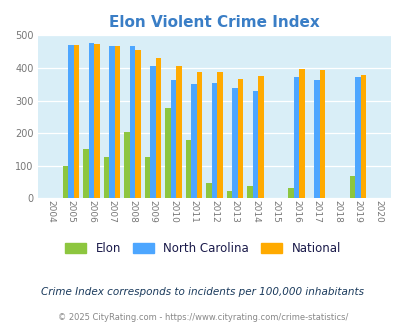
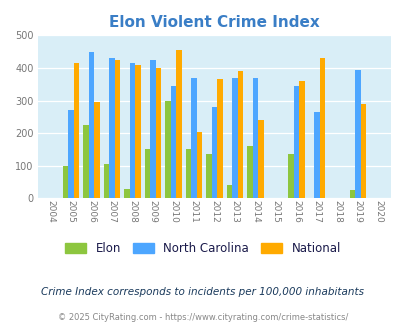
North Carolina/2005: 469 -> 270
National/2005: 469 -> 415
Elon/2006: 152 -> 225
North Carolina/2006: 476 -> 450
National/2006: 473 -> 295
Elon/2007: 128 -> 105
North Carolina/2007: 466 -> 430
National/2007: 466 -> 425
Elon/2008: 202 -> 30
North Carolina/2008: 466 -> 415
National/2008: 454 -> 410
Elon/2009: 128 -> 150
North Carolina/2009: 406 -> 425
National/2009: 432 -> 400
Elon/2010: 278 -> 300
North Carolina/2010: 362 -> 345
National/2010: 405 -> 455
Elon/2011: 178 -> 150
North Carolina/2011: 350 -> 370
National/2011: 388 -> 205
Elon/2012: 46 -> 135
North Carolina/2012: 354 -> 280
National/2012: 388 -> 365
Elon/2013: 22 -> 40
North Carolina/2013: 337 -> 370
National/2013: 366 -> 390
Elon/2014: 38 -> 160
North Carolina/2014: 328 -> 370
National/2014: 376 -> 240
Elon/2016: 32 -> 135
North Carolina/2016: 372 -> 345
National/2016: 397 -> 360
North Carolina/2017: 362 -> 265
National/2017: 394 -> 430
Elon/2019: 67 -> 25
North Carolina/2019: 372 -> 395
National/2019: 379 -> 290
